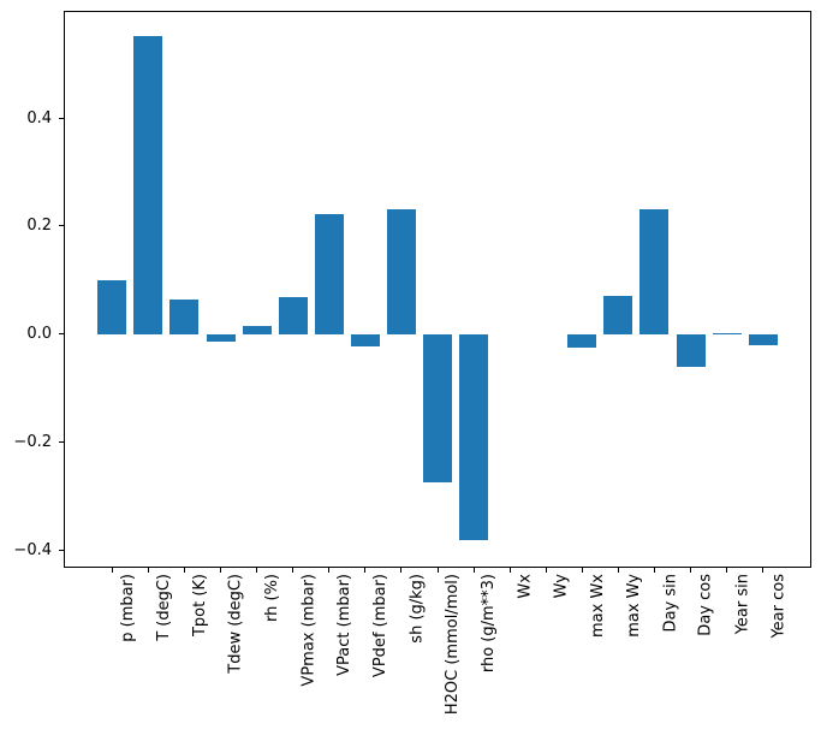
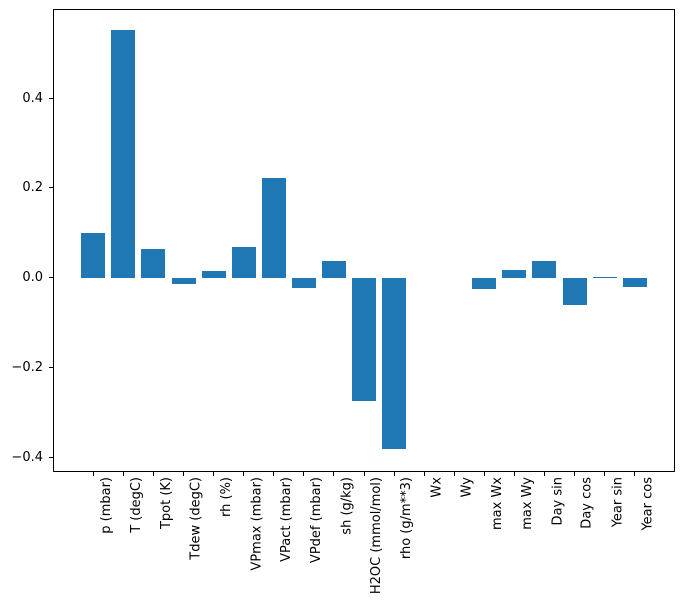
sh (g/kg): 0.23 -> 0.04
max Wy: 0.07 -> 0.02
Day sin: 0.23 -> 0.04
